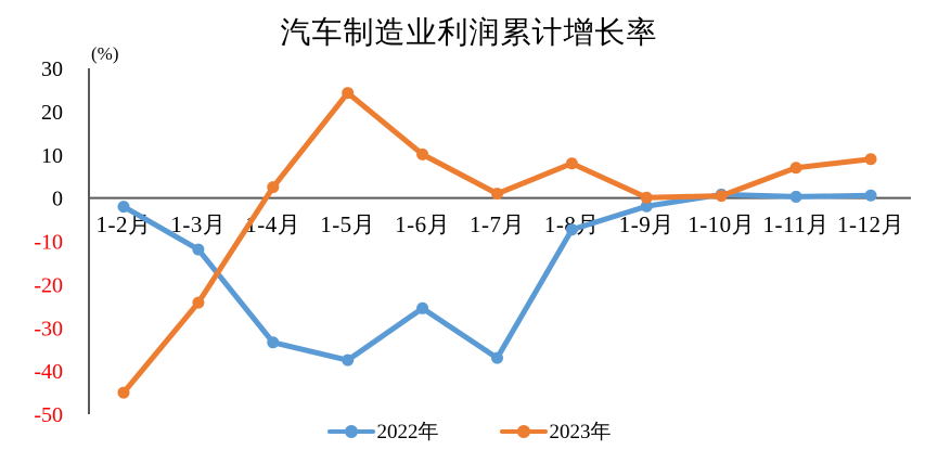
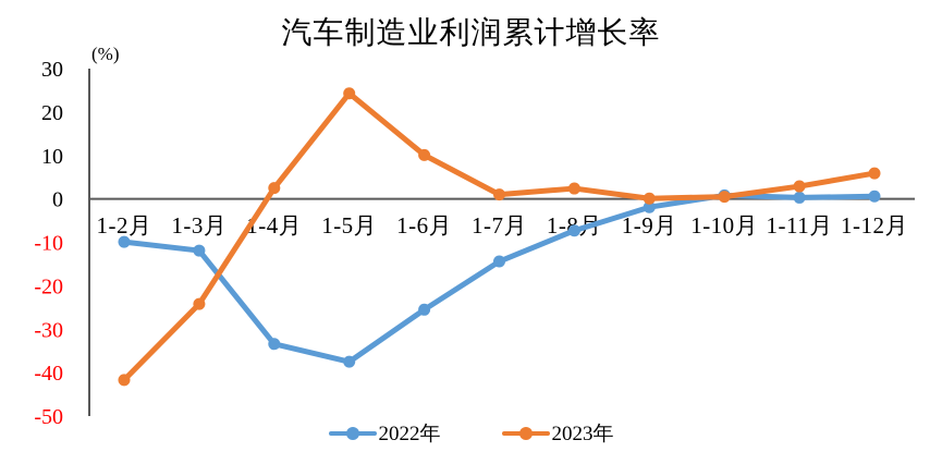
2022年/1-2月: -2 -> -10
2023年/1-2月: -45 -> -42
2022年/1-7月: -37 -> -14
2023年/1-8月: 8 -> 2
2023年/1-11月: 7 -> 3
2023年/1-12月: 9 -> 6
